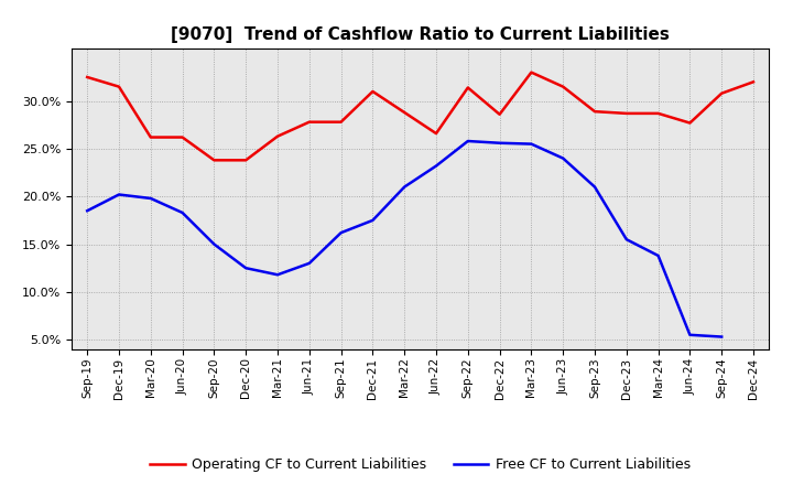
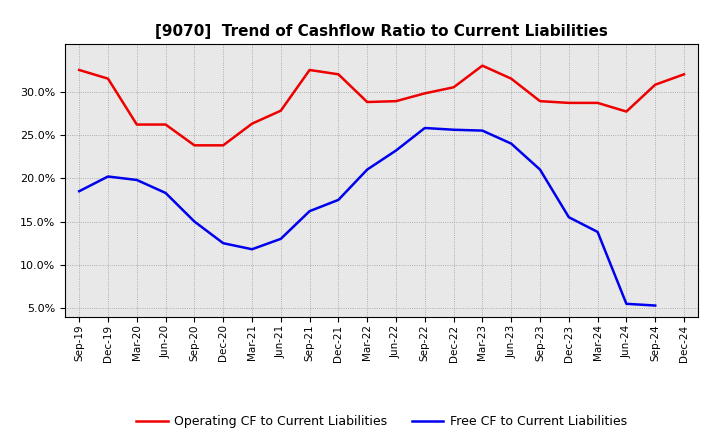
Operating CF to Current Liabilities/Sep-21: 27.8% -> 32.5%
Operating CF to Current Liabilities/Dec-21: 31.0% -> 32.0%
Operating CF to Current Liabilities/Jun-22: 26.6% -> 28.9%
Operating CF to Current Liabilities/Sep-22: 31.4% -> 29.8%
Operating CF to Current Liabilities/Dec-22: 28.6% -> 30.5%
